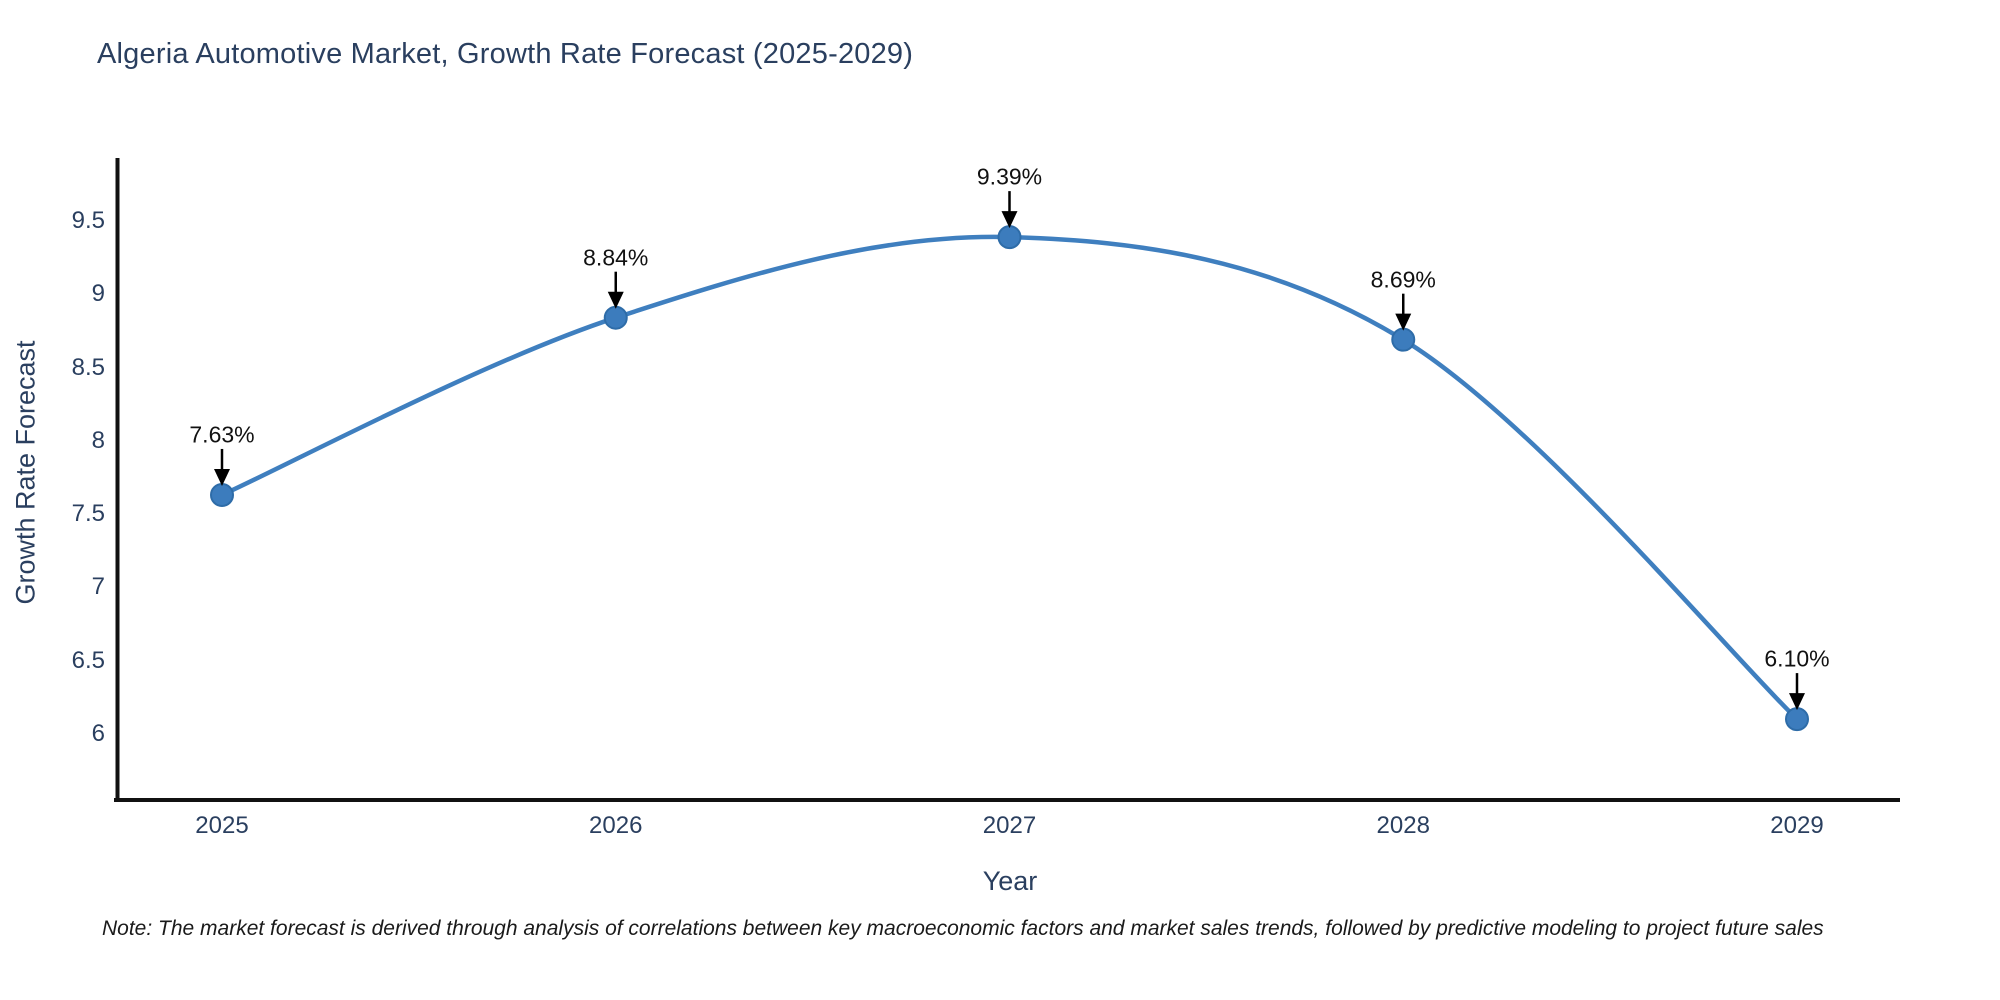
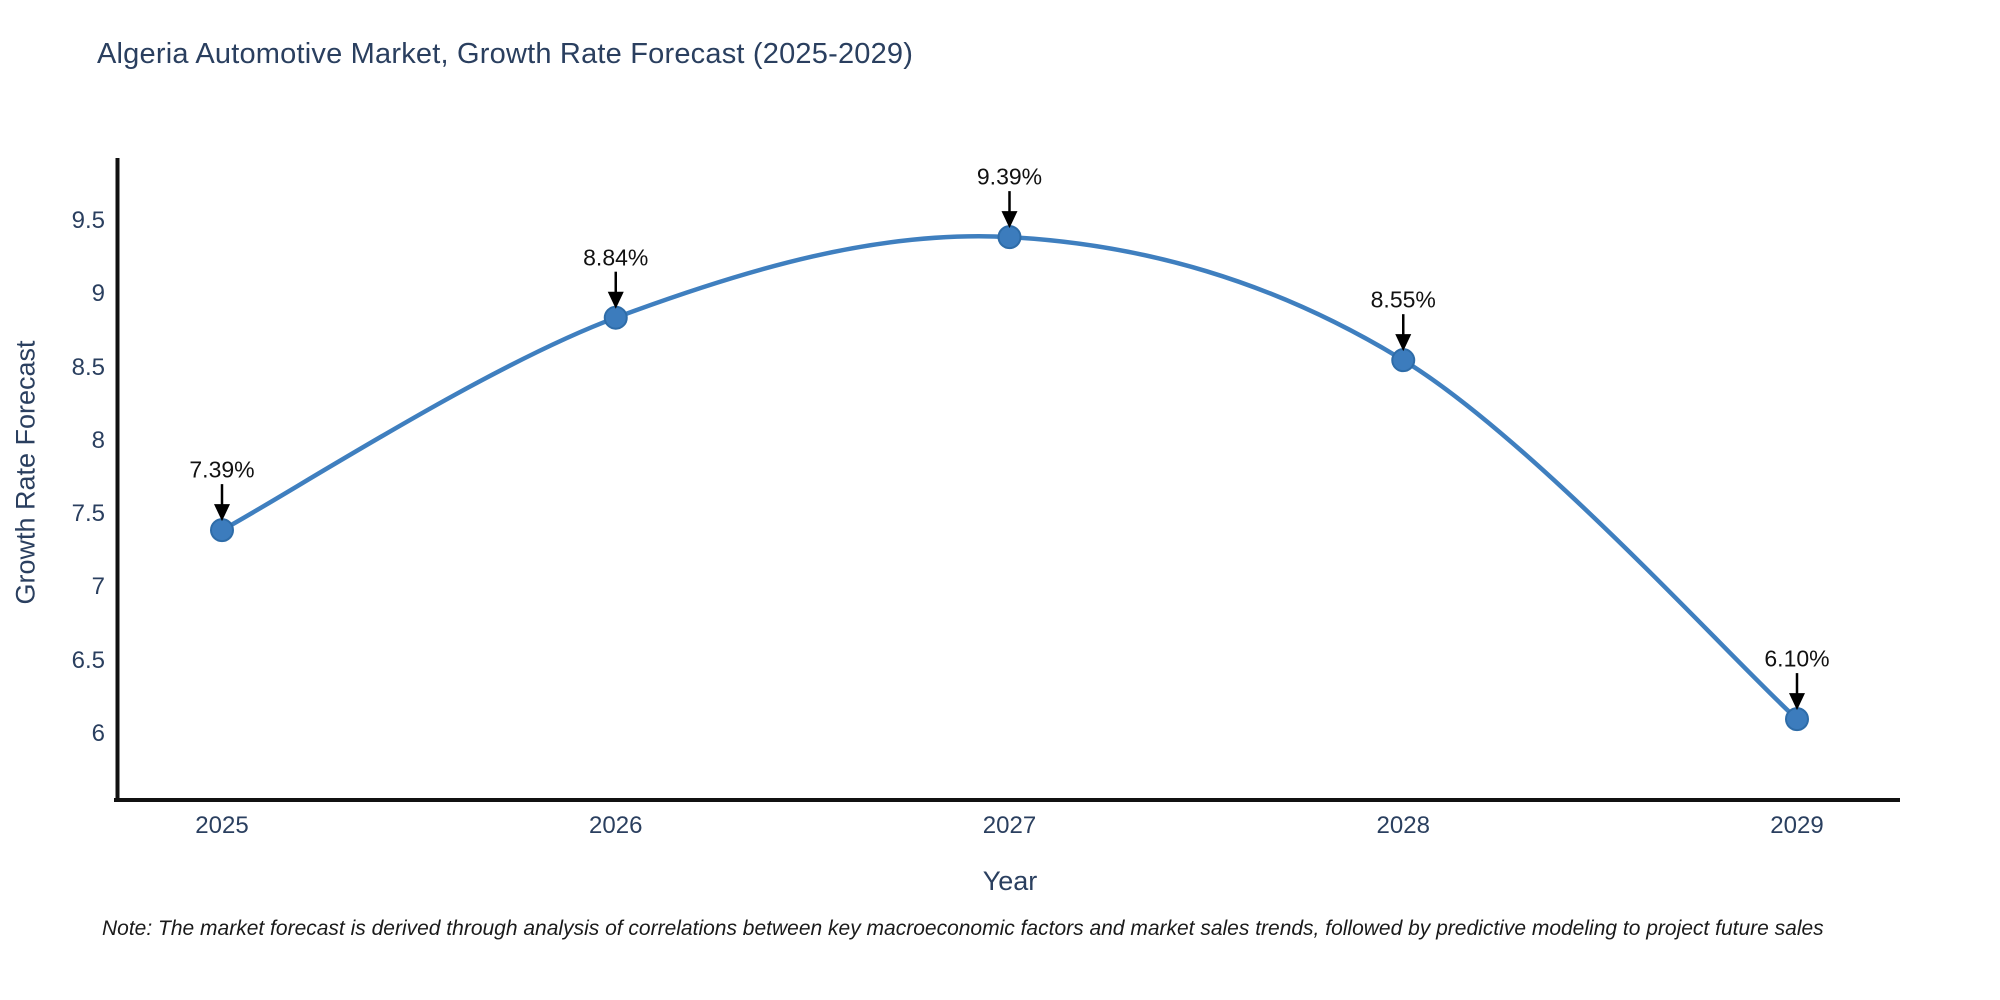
2025: 7.63% -> 7.39%
2028: 8.69% -> 8.55%
